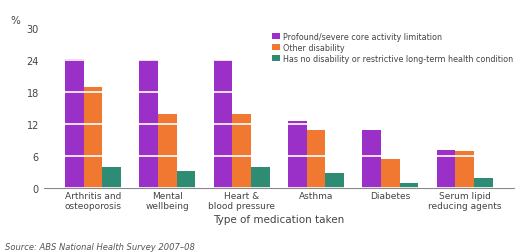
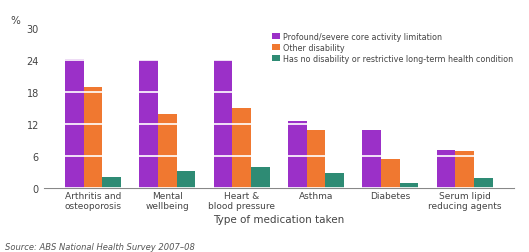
Has no disability or restrictive long-term health condition/Arthritis and osteoporosis: 4.0 -> 2.0
Other disability/Heart & blood pressure: 13.8 -> 15.0
